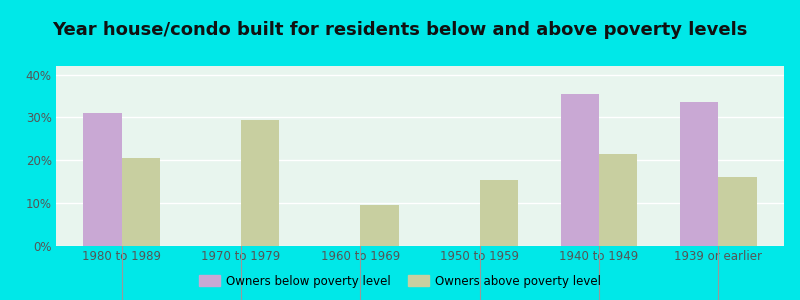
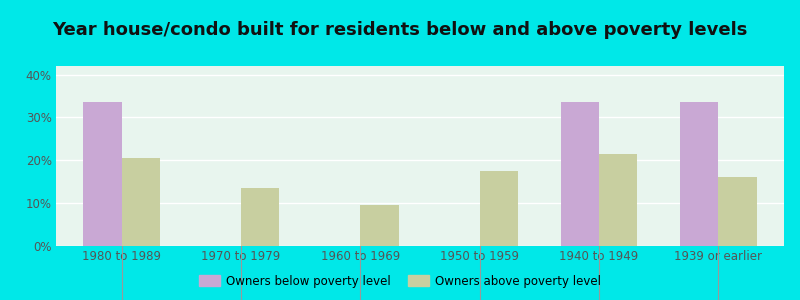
Owners below poverty level/1980 to 1989: 31.0% -> 33.5%
Owners above poverty level/1970 to 1979: 29.5% -> 13.5%
Owners above poverty level/1950 to 1959: 15.5% -> 17.5%
Owners below poverty level/1940 to 1949: 35.5% -> 33.5%
